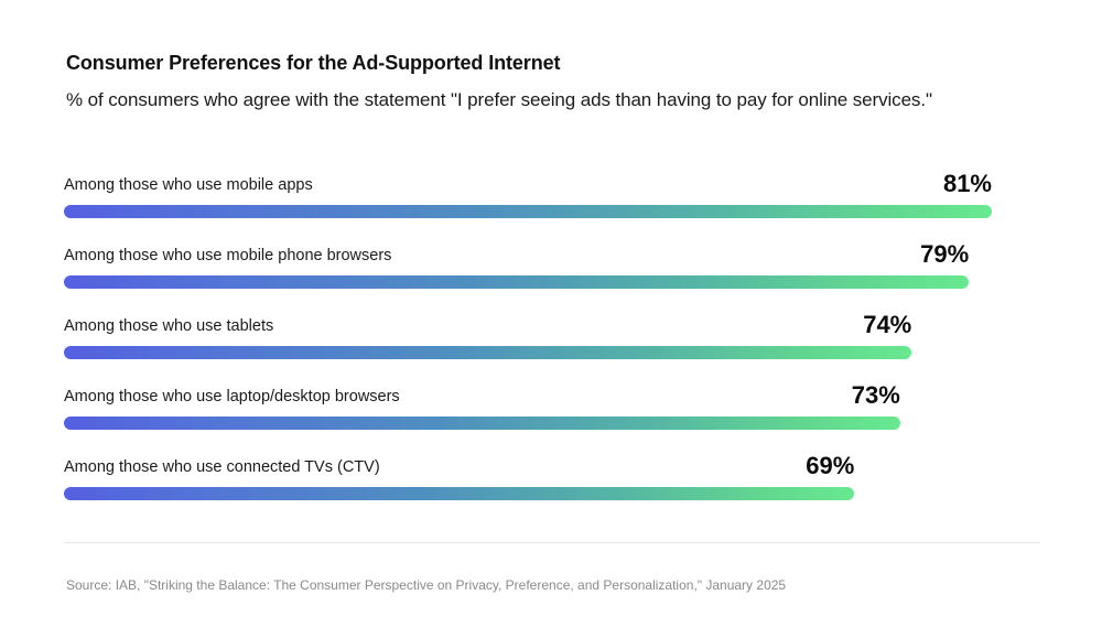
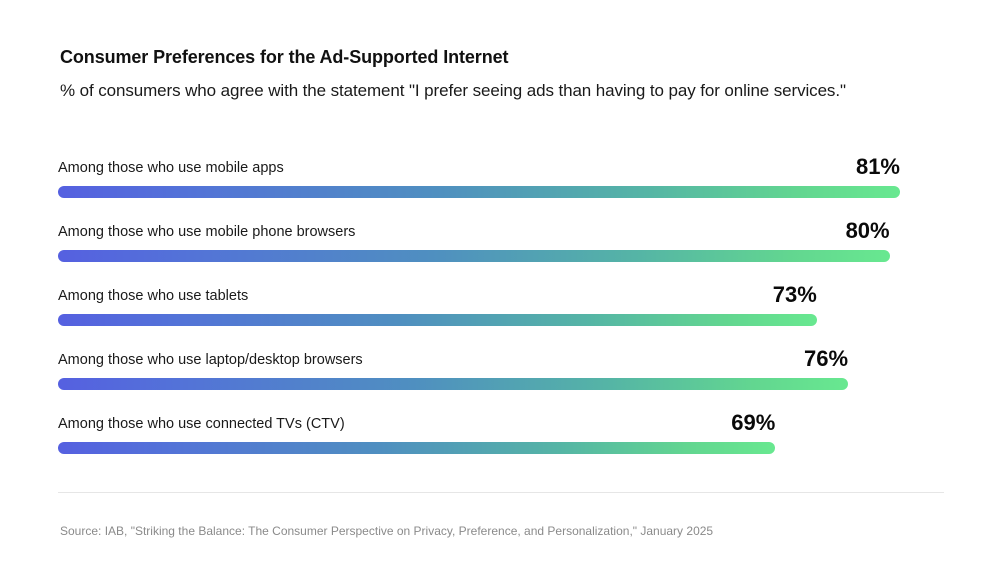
Among those who use mobile phone browsers: 79% -> 80%
Among those who use tablets: 74% -> 73%
Among those who use laptop/desktop browsers: 73% -> 76%
